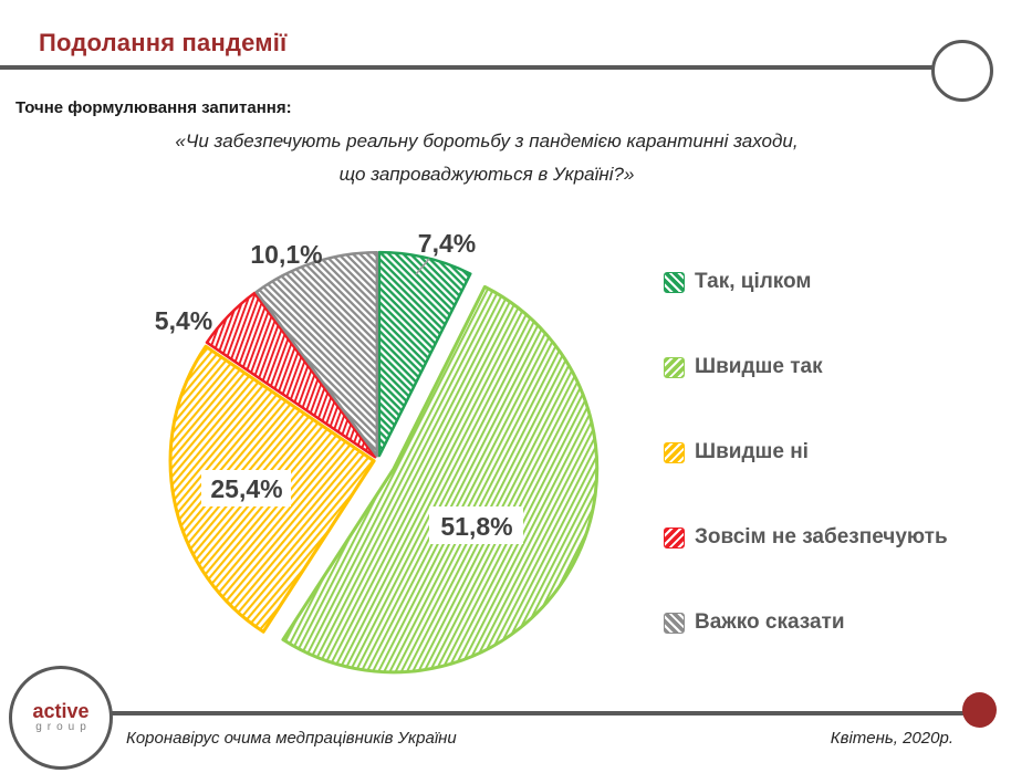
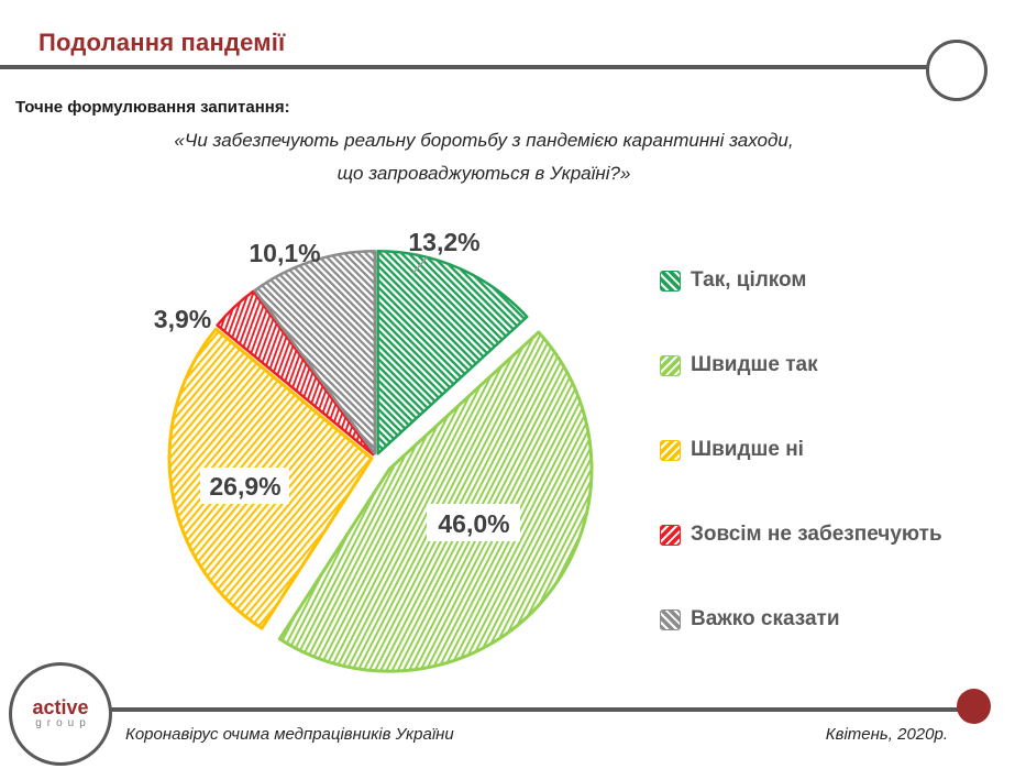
Так, цілком: 7,4% -> 13,2%
Швидше так: 51,8% -> 46,0%
Швидше ні: 25,4% -> 26,9%
Зовсім не забезпечують: 5,4% -> 3,9%
